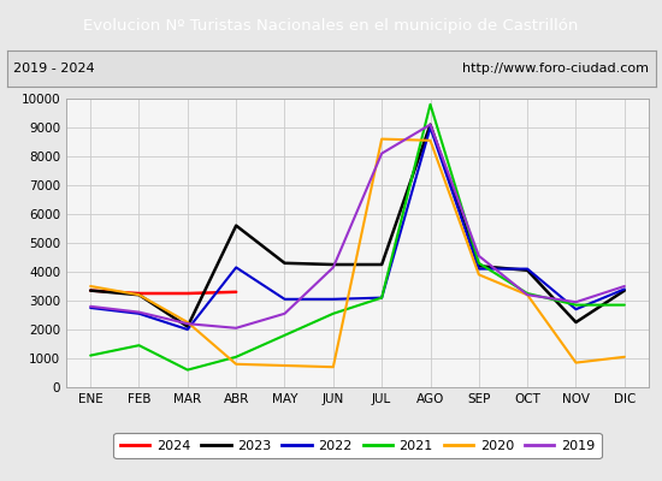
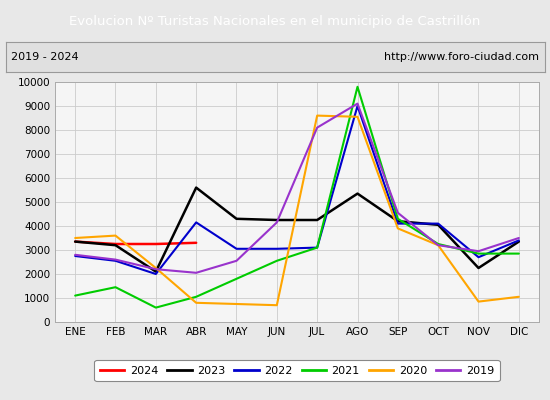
2020/FEB: 3200 -> 3600
2023/AGO: 9100 -> 5350
